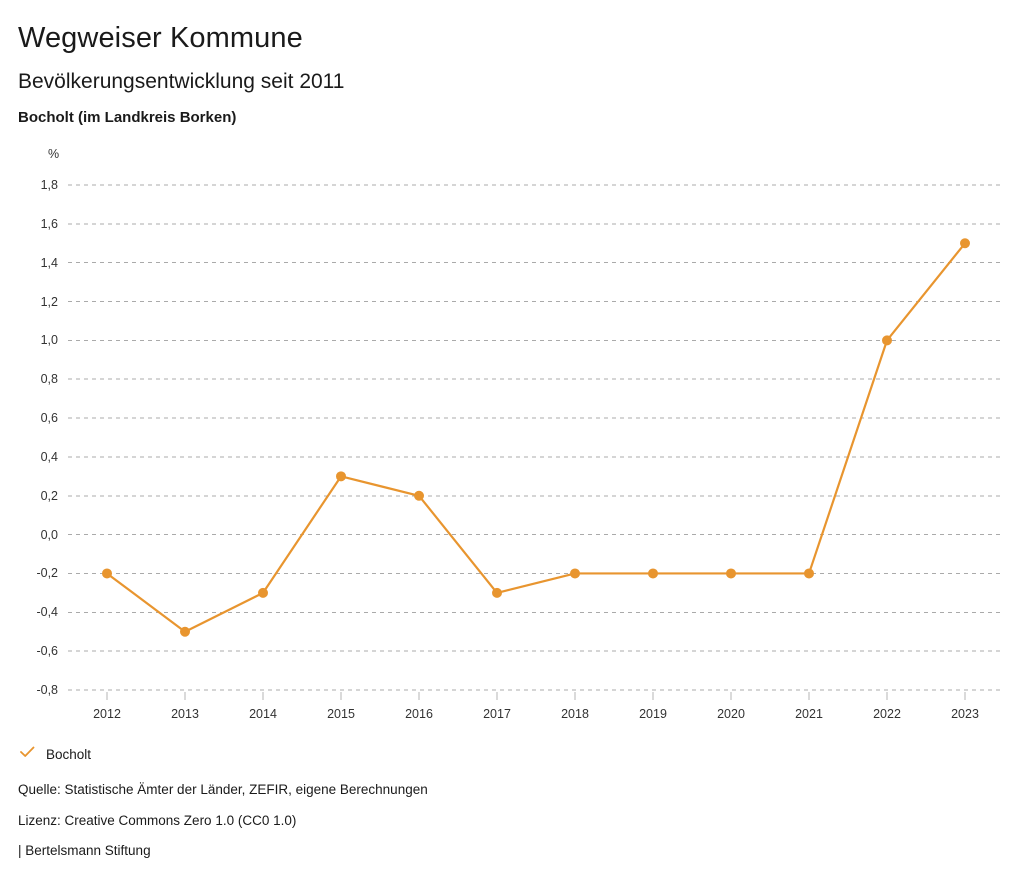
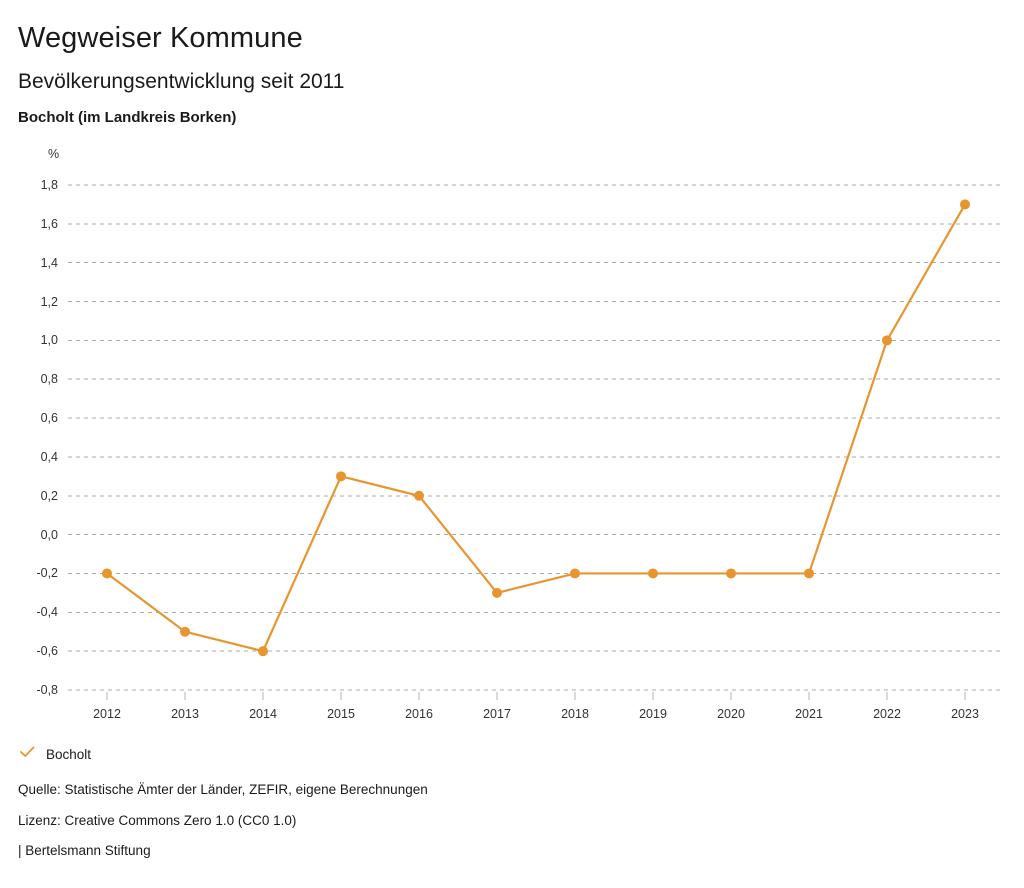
2014: -0,3 -> -0,6
2023: 1,5 -> 1,7
